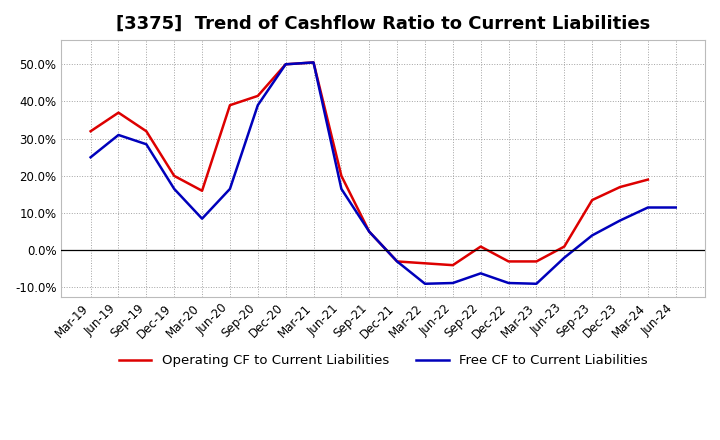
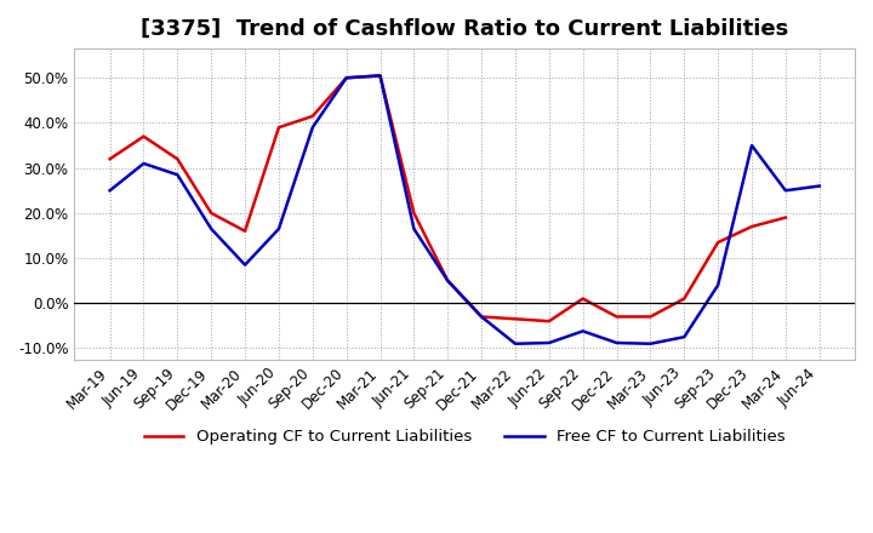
Free CF to Current Liabilities/Jun-23: -2.0% -> -7.5%
Free CF to Current Liabilities/Dec-23: 8.0% -> 35.0%
Free CF to Current Liabilities/Mar-24: 11.5% -> 25.0%
Free CF to Current Liabilities/Jun-24: 11.5% -> 26.0%
